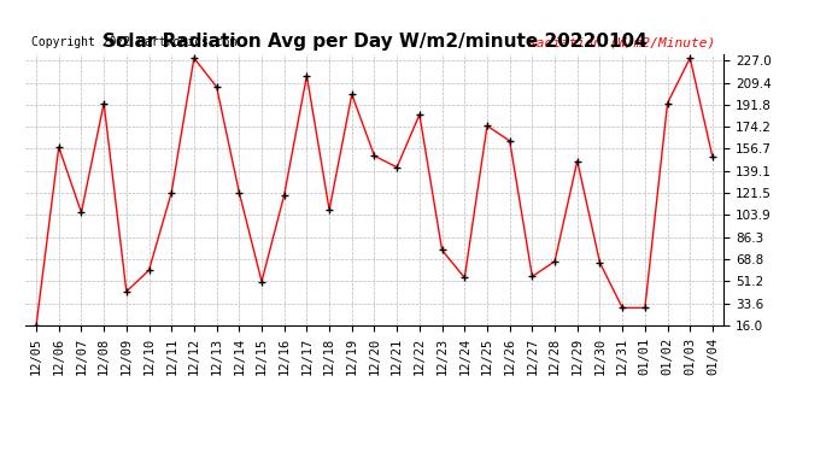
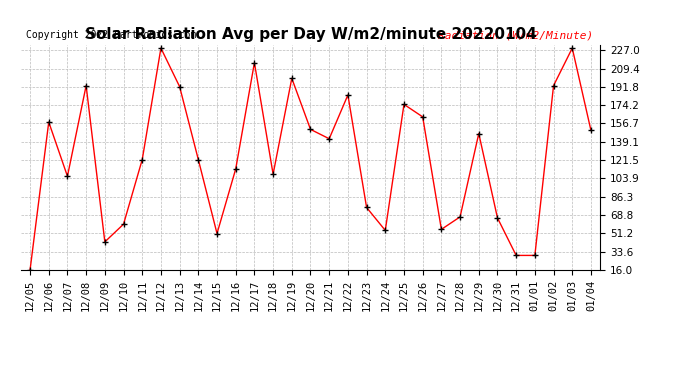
12/13: 206 -> 192
12/16: 120 -> 113
